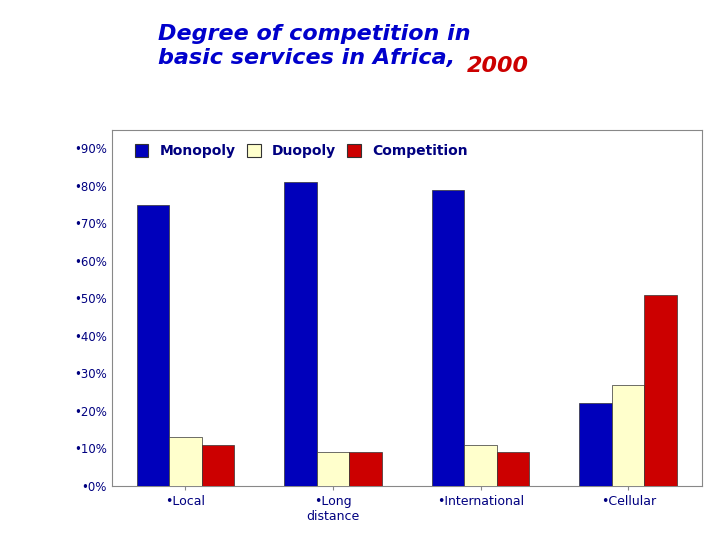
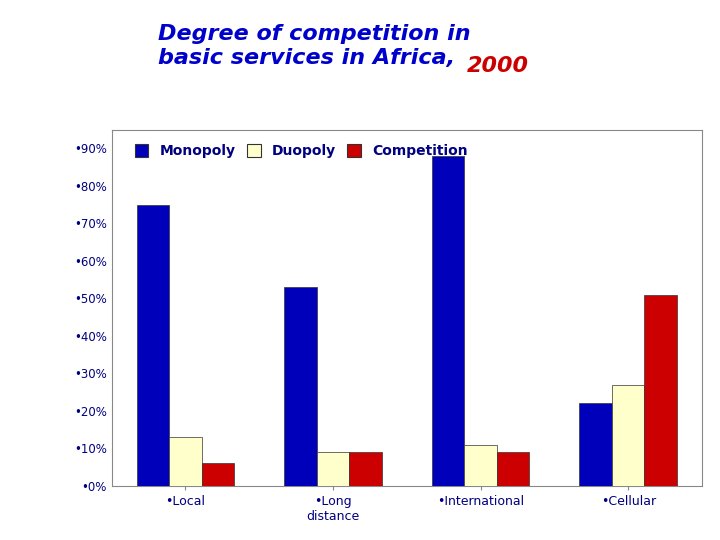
Competition/•Local: •11% -> •6%
Monopoly/•Long distance: •81% -> •53%
Monopoly/•International: •79% -> •88%
